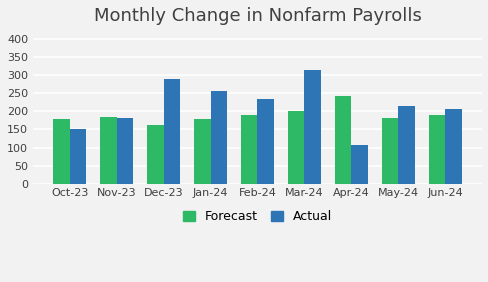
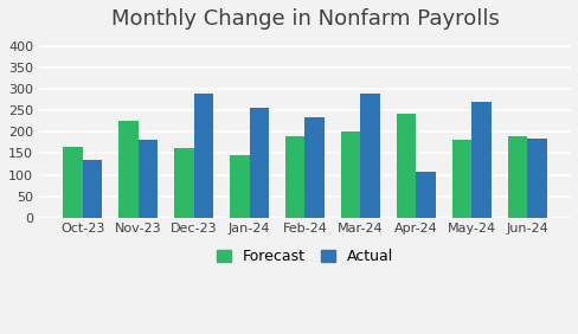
Forecast/Oct-23: 180 -> 165
Actual/Oct-23: 150 -> 135
Forecast/Nov-23: 185 -> 225
Forecast/Jan-24: 180 -> 145
Actual/Mar-24: 314 -> 290
Actual/May-24: 216 -> 270
Actual/Jun-24: 206 -> 185
